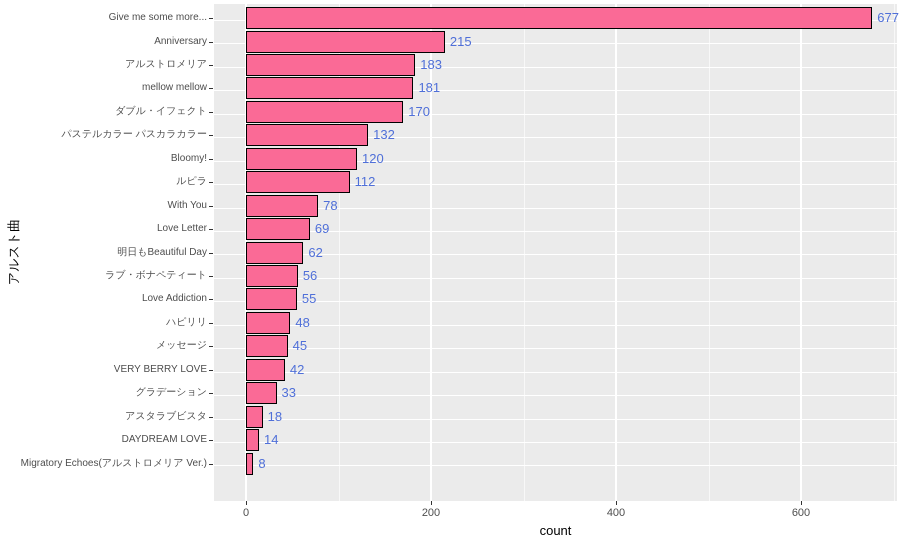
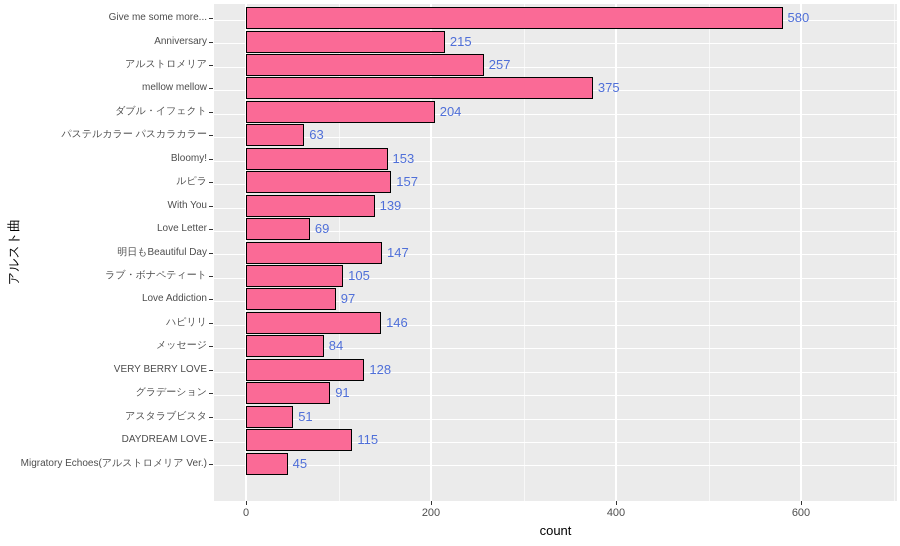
Give me some more...: 677 -> 580
アルストロメリア: 183 -> 257
mellow mellow: 181 -> 375
ダブル・イフェクト: 170 -> 204
パステルカラー パスカラカラー: 132 -> 63
Bloomy!: 120 -> 153
ルピラ: 112 -> 157
With You: 78 -> 139
明日もBeautiful Day: 62 -> 147
ラブ・ボナペティート: 56 -> 105
Love Addiction: 55 -> 97
ハピリリ: 48 -> 146
メッセージ: 45 -> 84
VERY BERRY LOVE: 42 -> 128
グラデーション: 33 -> 91
アスタラブビスタ: 18 -> 51
DAYDREAM LOVE: 14 -> 115
Migratory Echoes(アルストロメリア Ver.): 8 -> 45
